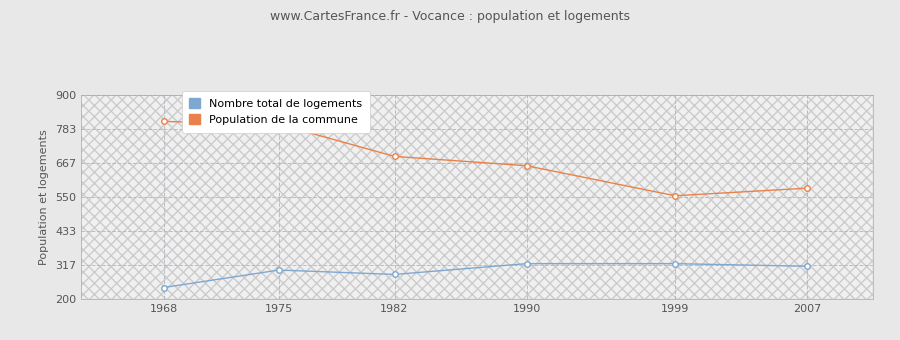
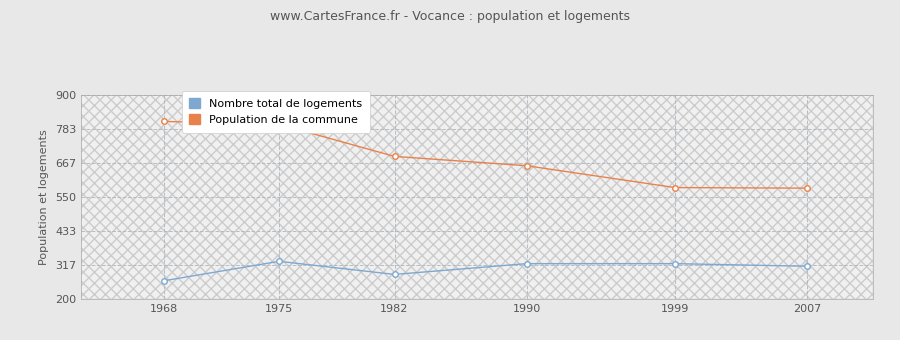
Nombre total de logements/1968: 240 -> 263
Nombre total de logements/1975: 300 -> 330
Population de la commune/1999: 555 -> 583
